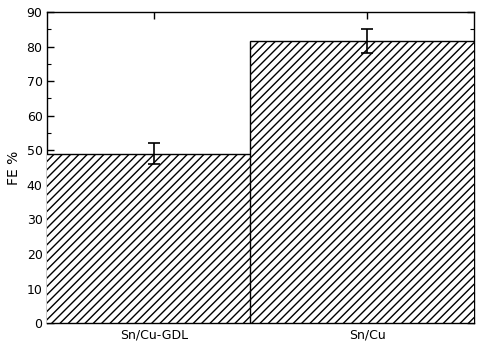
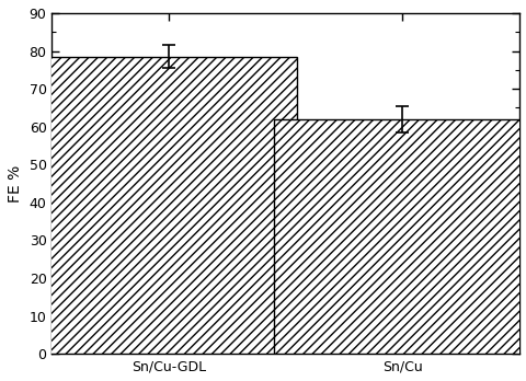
Sn/Cu-GDL: 49.0 -> 78.5
Sn/Cu: 81.5 -> 62.0
